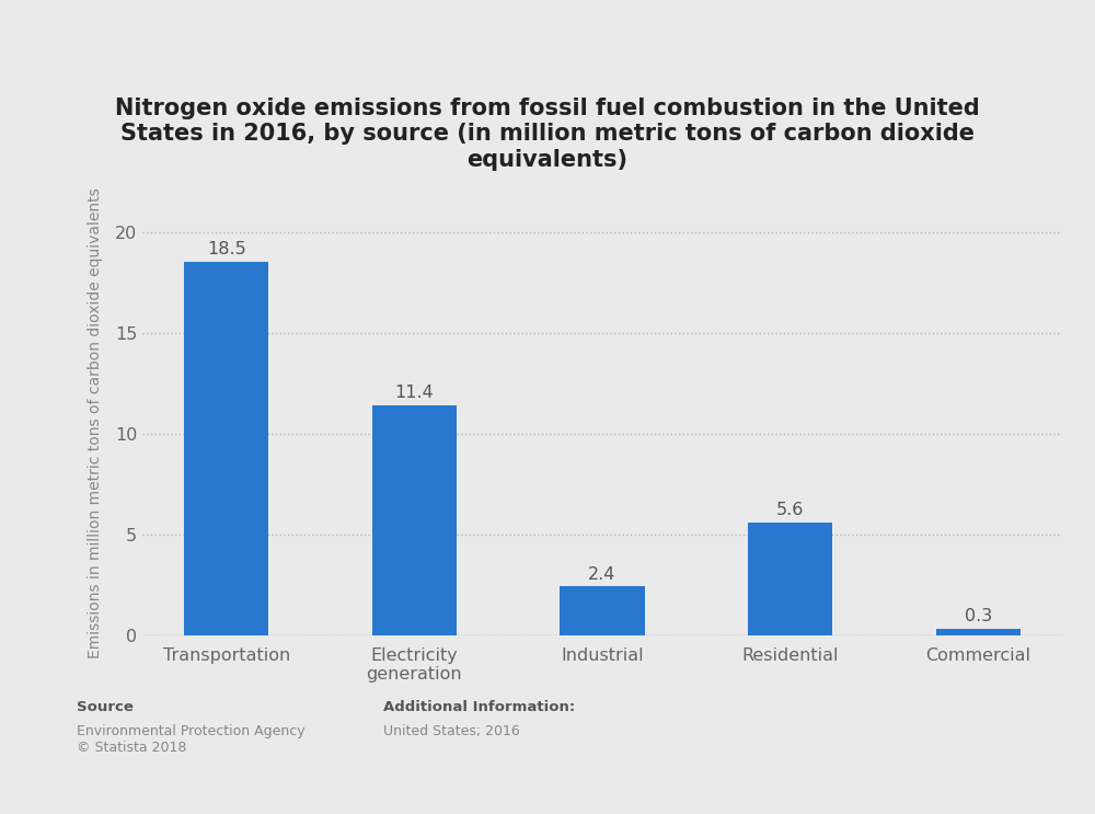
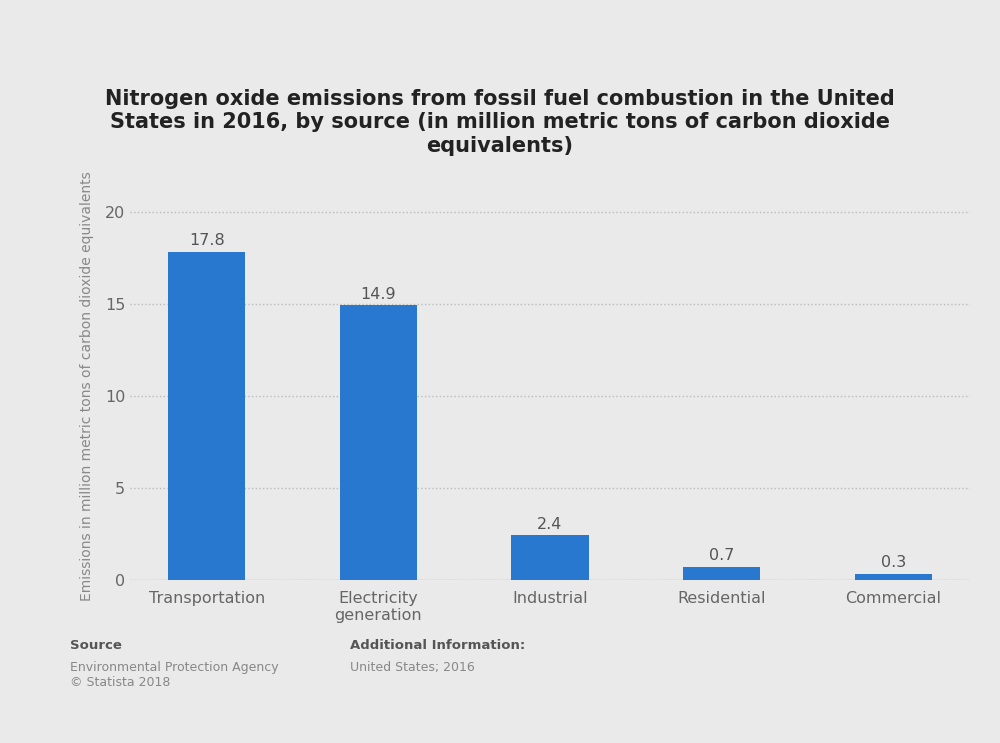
Transportation: 18.5 -> 17.8
Electricity generation: 11.4 -> 14.9
Residential: 5.6 -> 0.7
